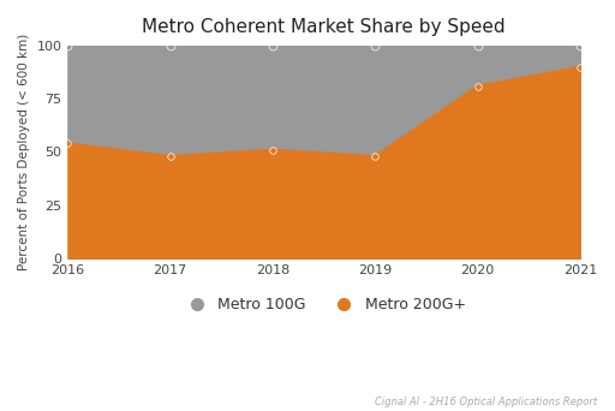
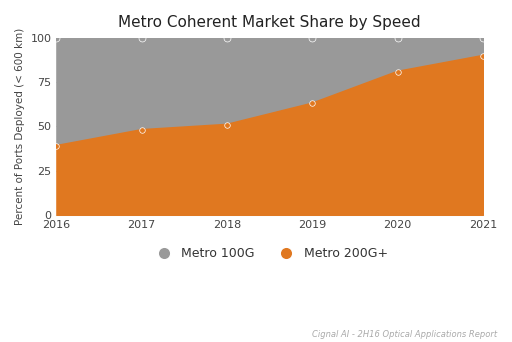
Metro 200G+/2016: 54 -> 39
Metro 200G+/2019: 48 -> 63
